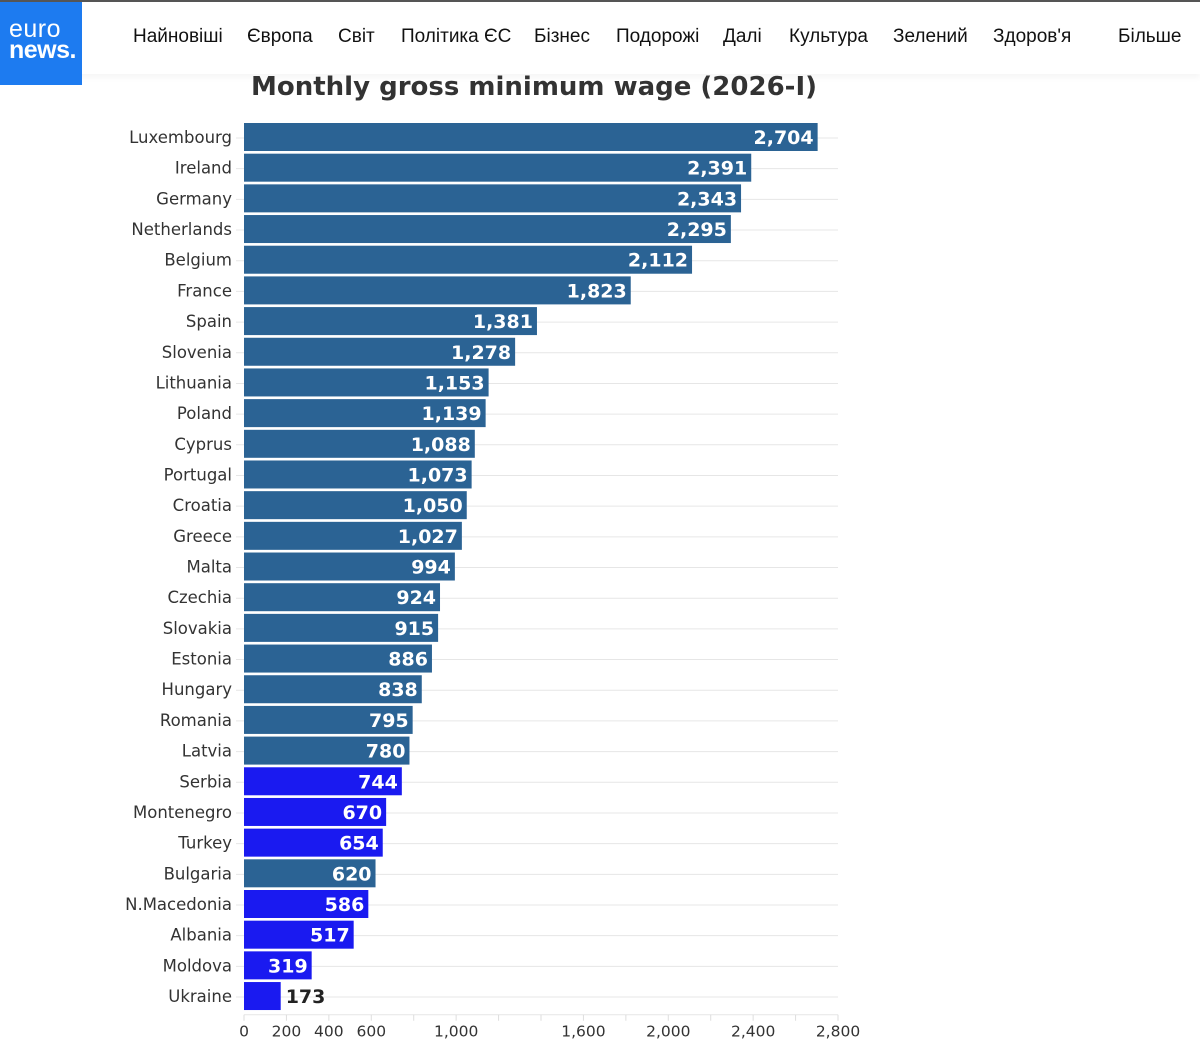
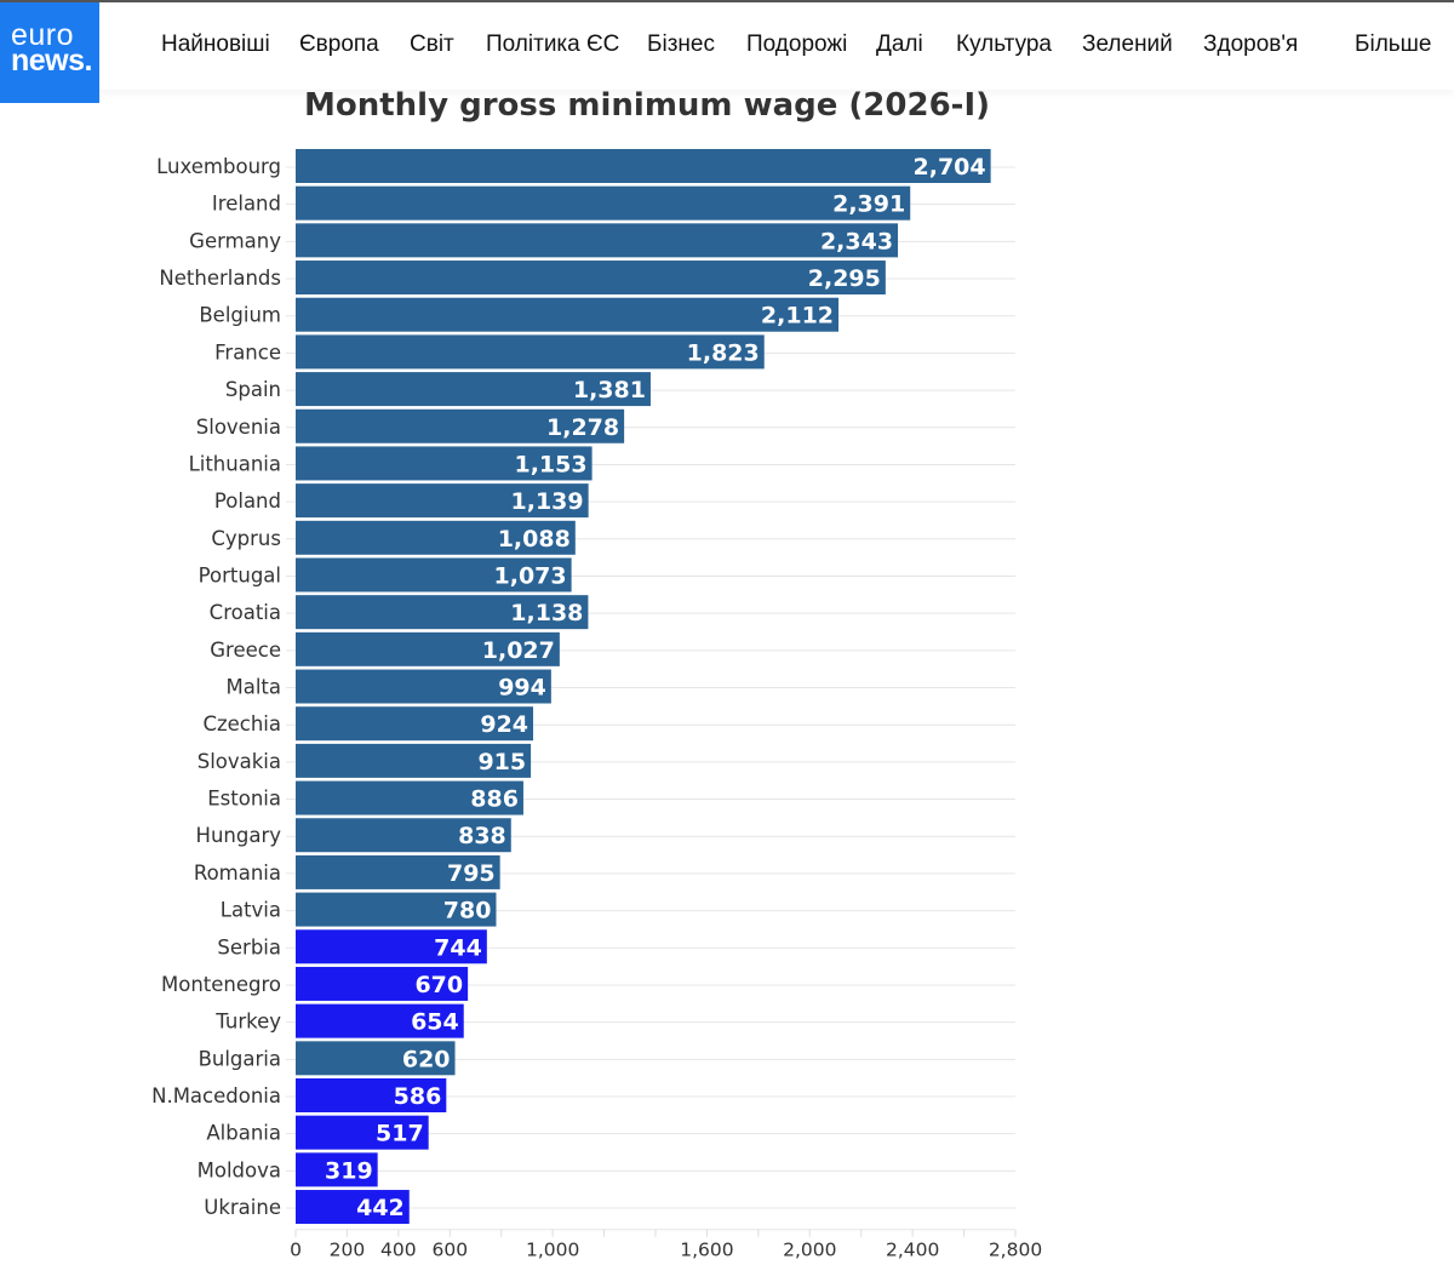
Croatia: 1,050 -> 1,138
Ukraine: 173 -> 442
